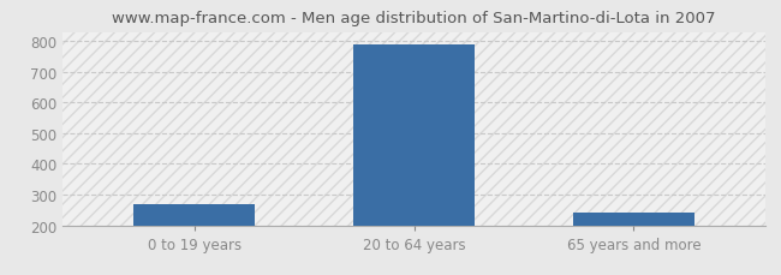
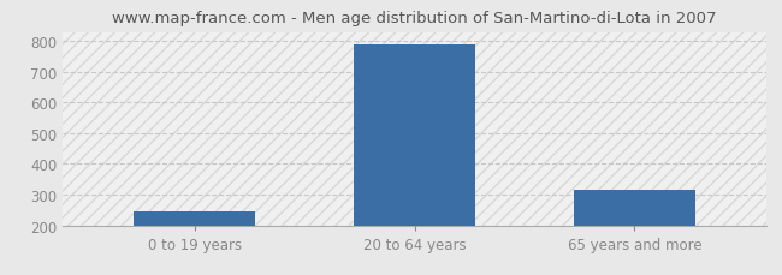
0 to 19 years: 268 -> 245
65 years and more: 240 -> 315
